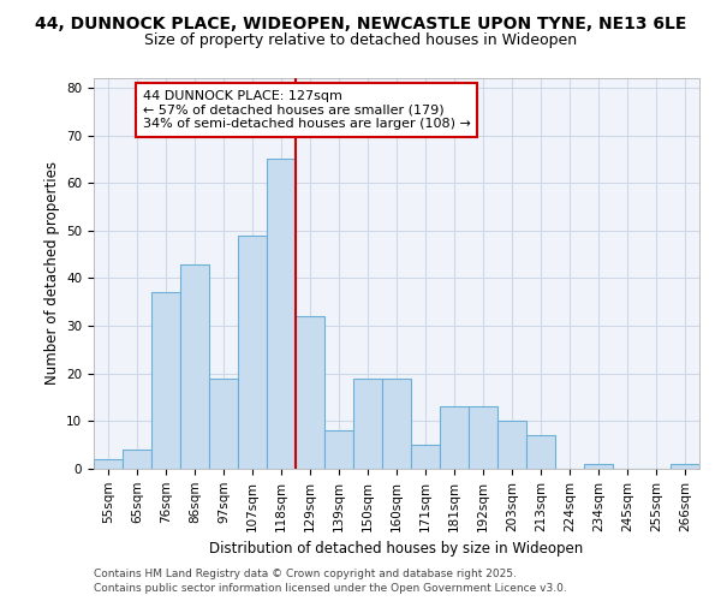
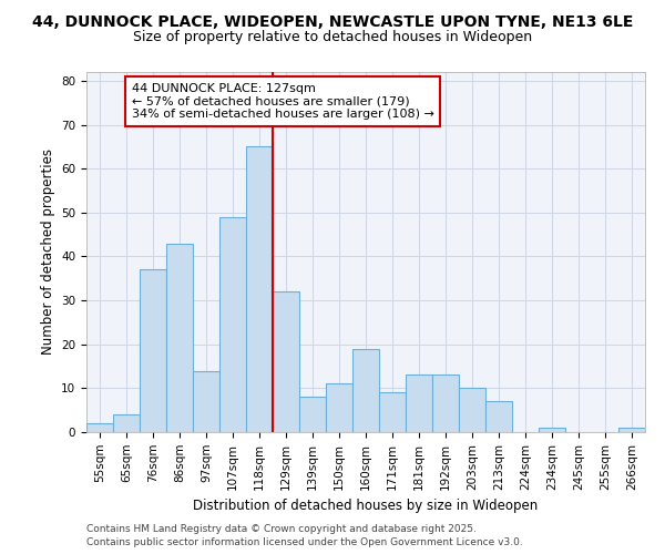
97sqm: 19 -> 14
150sqm: 19 -> 11
171sqm: 5 -> 9
